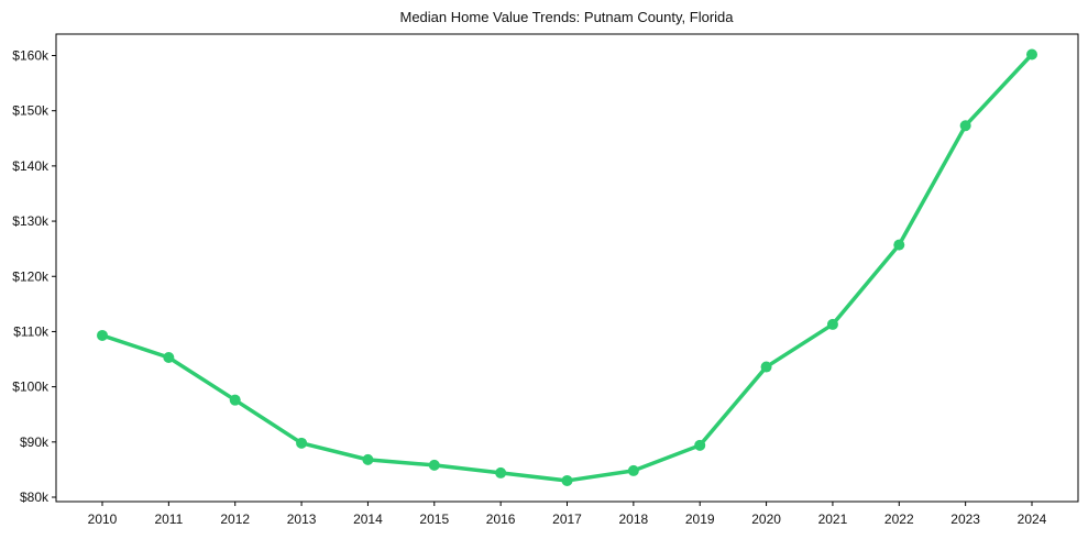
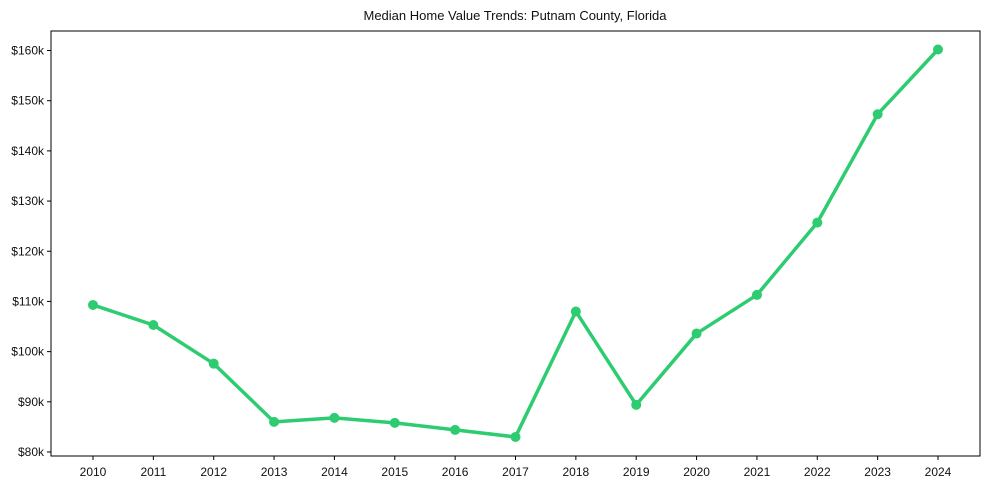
2013: $90k -> $86k
2018: $85k -> $108k
